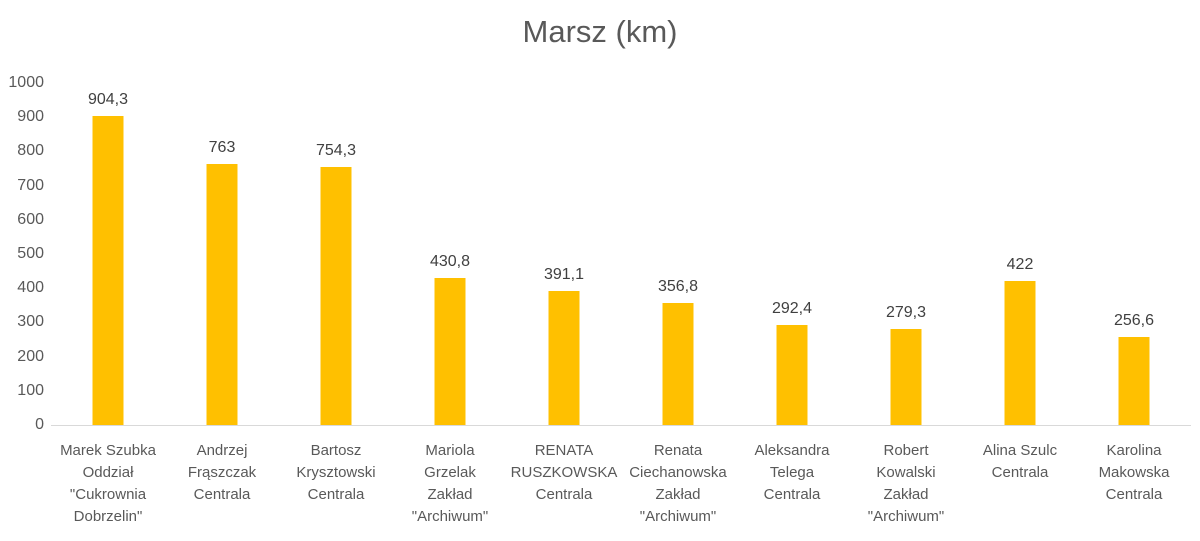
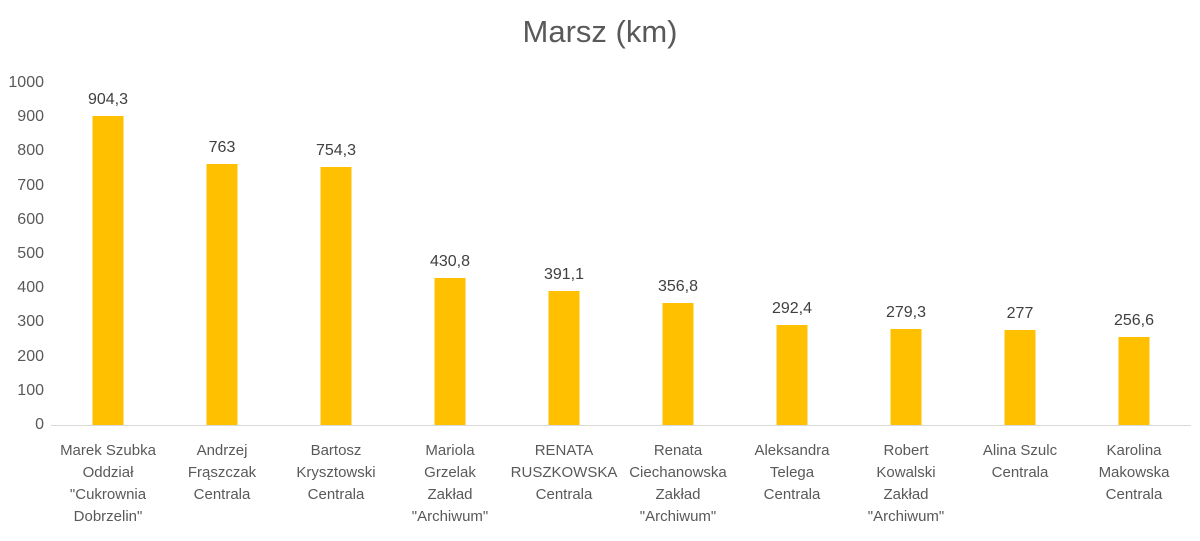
Alina Szulc Centrala: 422 -> 277
